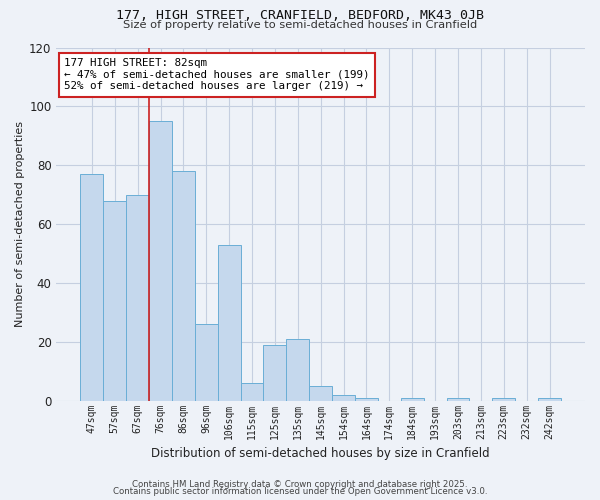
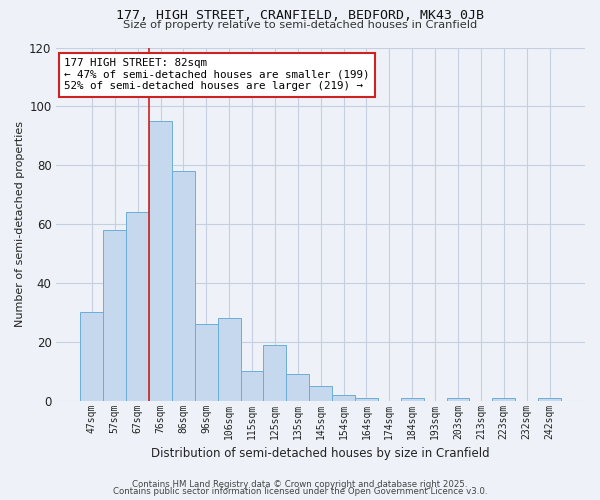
47sqm: 77 -> 30
57sqm: 68 -> 58
67sqm: 70 -> 64
106sqm: 53 -> 28
115sqm: 6 -> 10
135sqm: 21 -> 9
